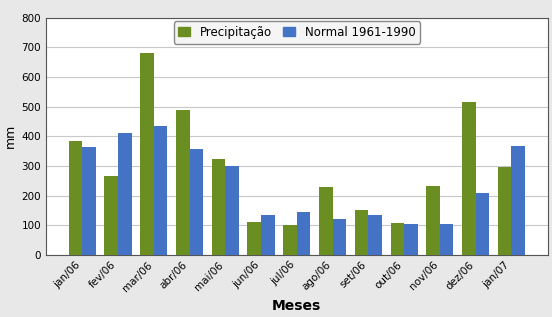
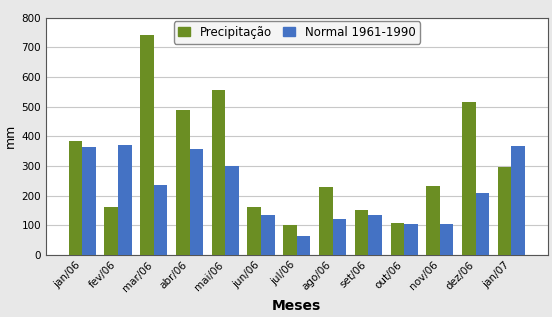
Precipitação/fev/06: 265 -> 160
Normal 1961-1990/fev/06: 410 -> 370
Precipitação/mar/06: 680 -> 740
Normal 1961-1990/mar/06: 433 -> 235
Precipitação/mai/06: 322 -> 555
Precipitação/jun/06: 110 -> 160
Normal 1961-1990/jul/06: 143 -> 65
